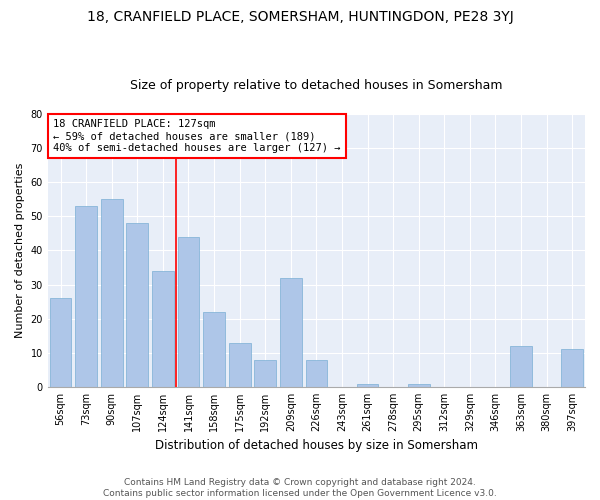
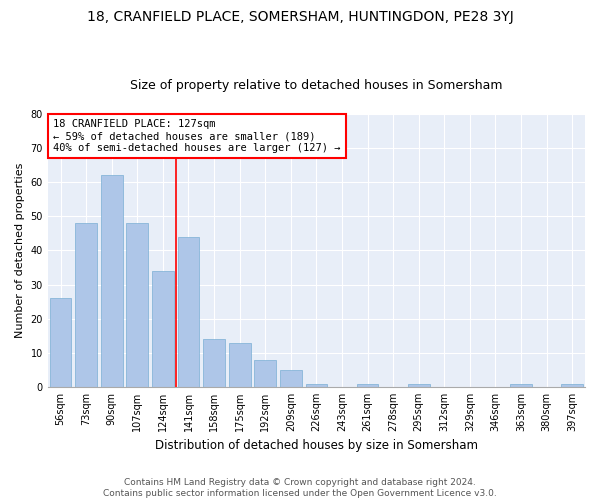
73sqm: 53 -> 48
90sqm: 55 -> 62
158sqm: 22 -> 14
209sqm: 32 -> 5
226sqm: 8 -> 1
363sqm: 12 -> 1
397sqm: 11 -> 1
